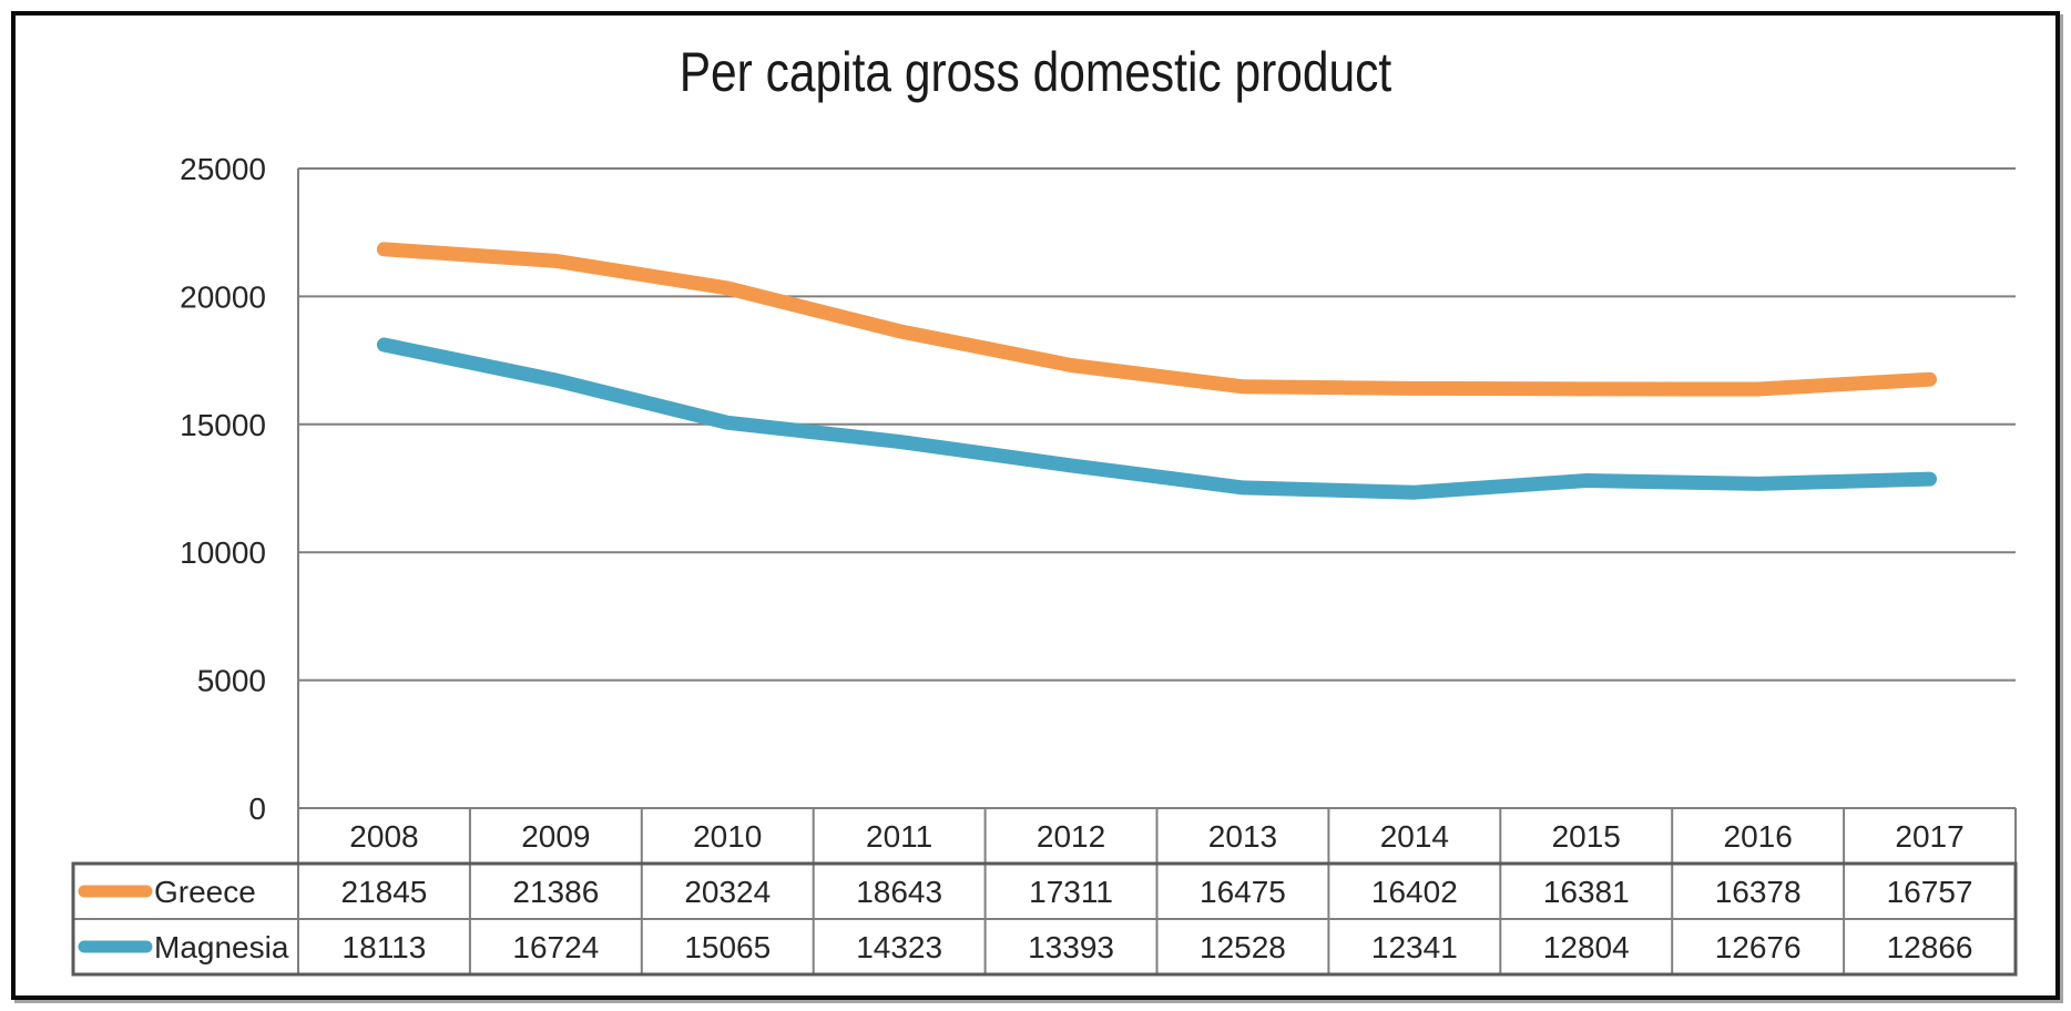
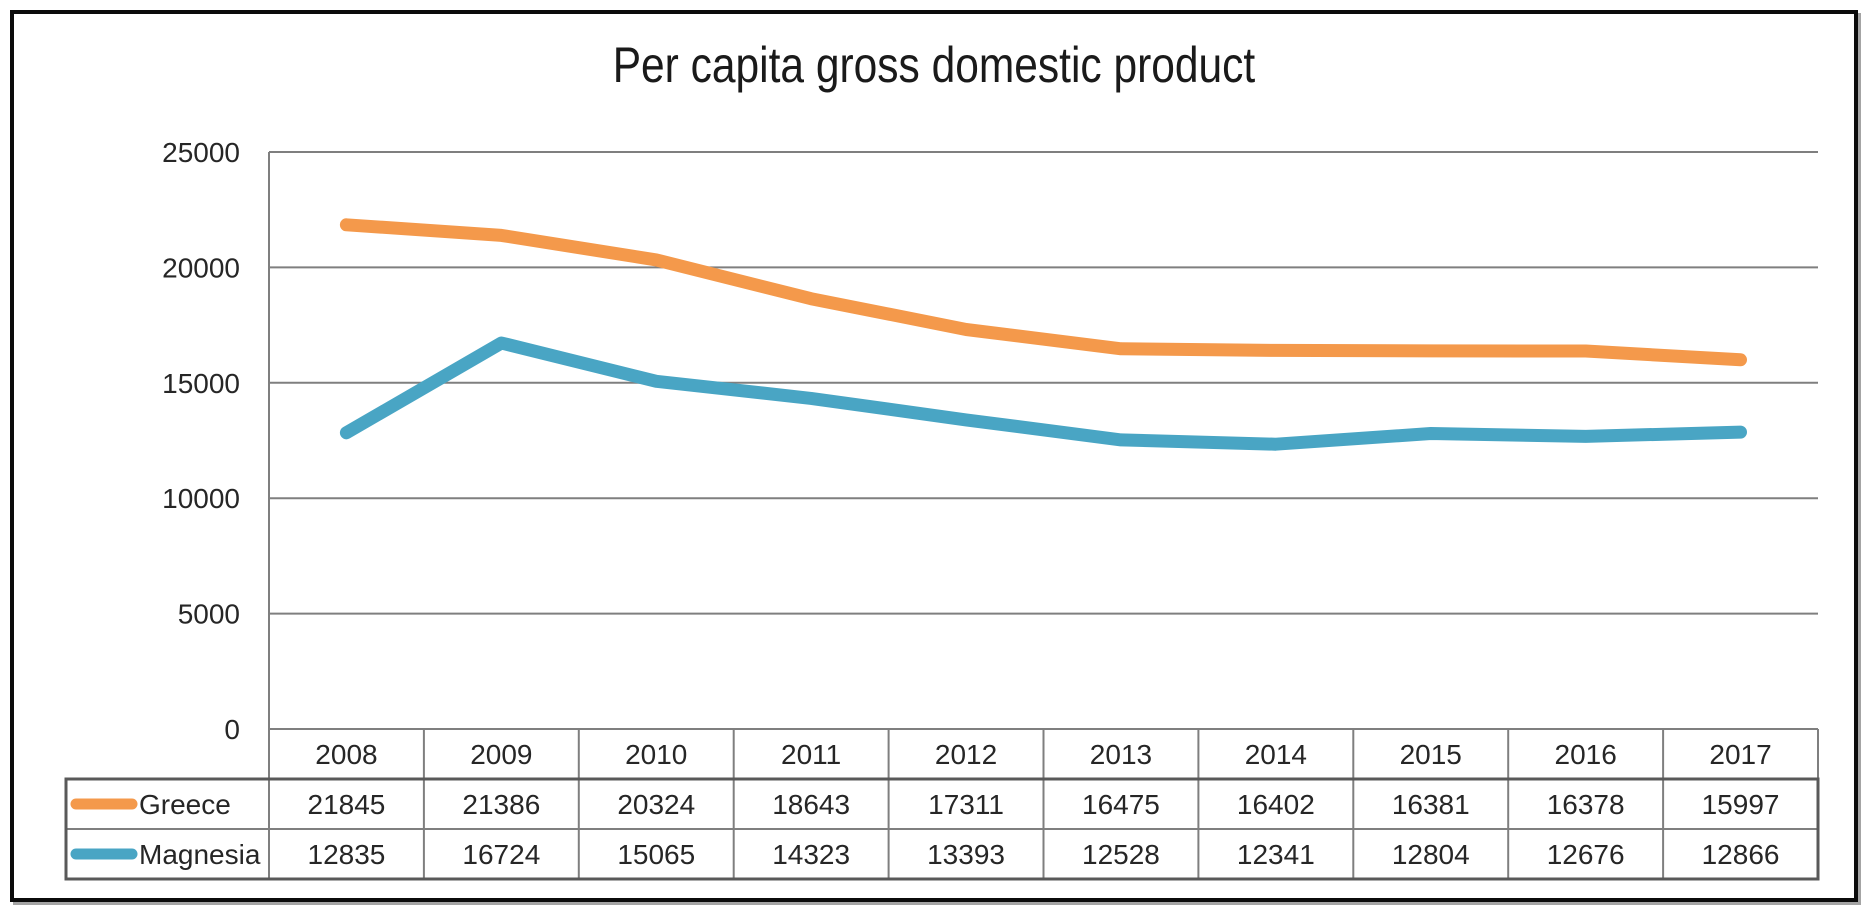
Magnesia/2008: 18113 -> 12835
Greece/2017: 16757 -> 15997
